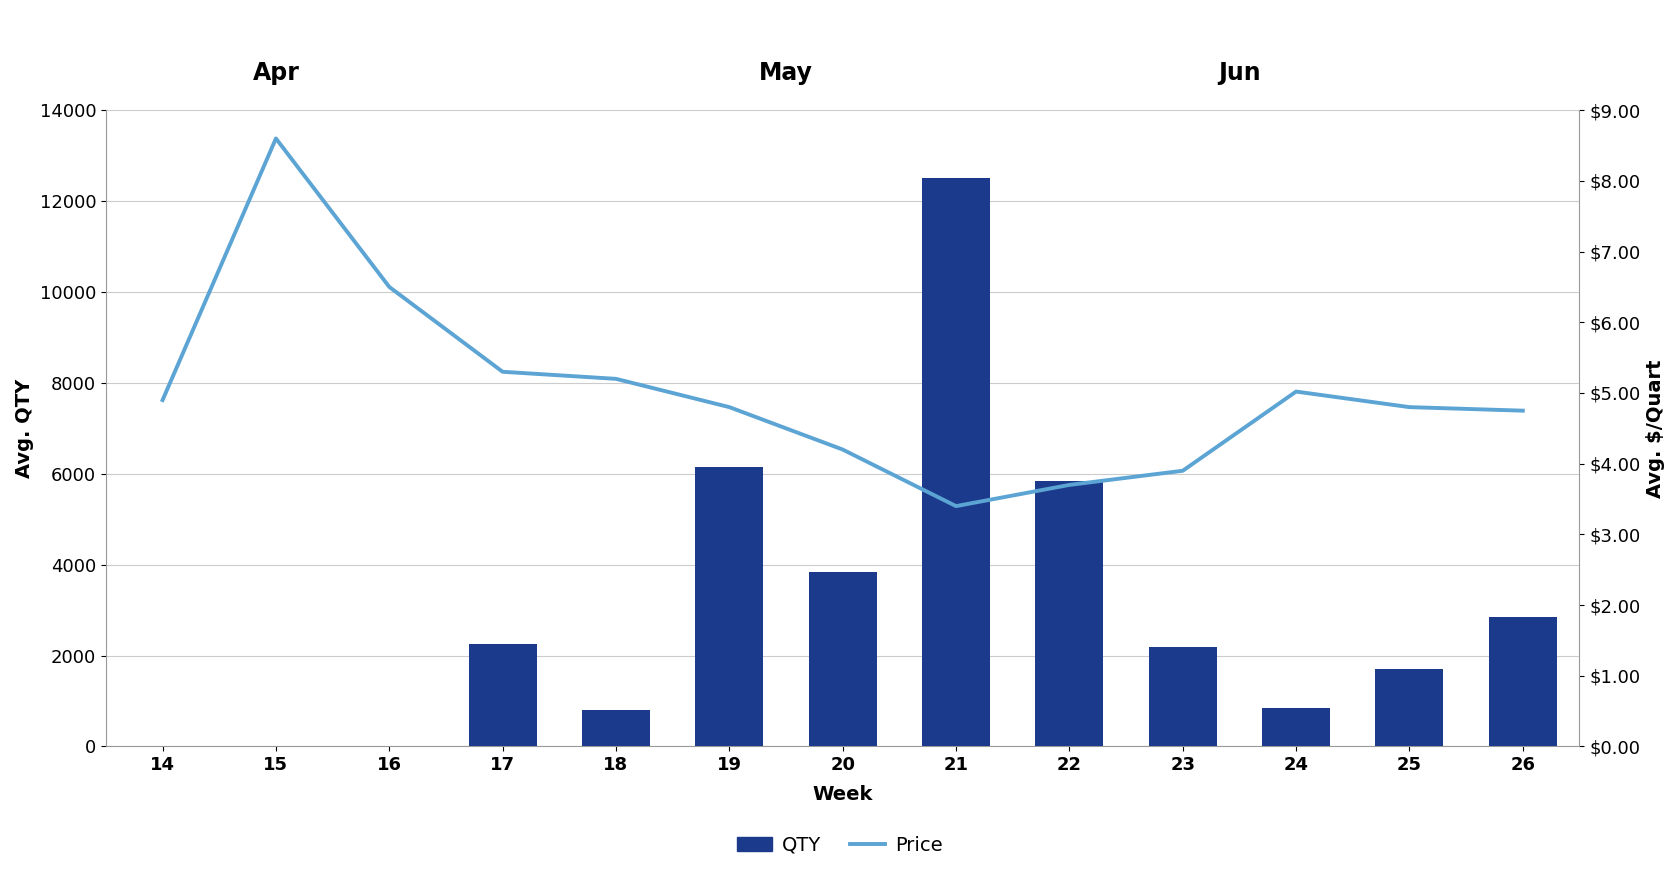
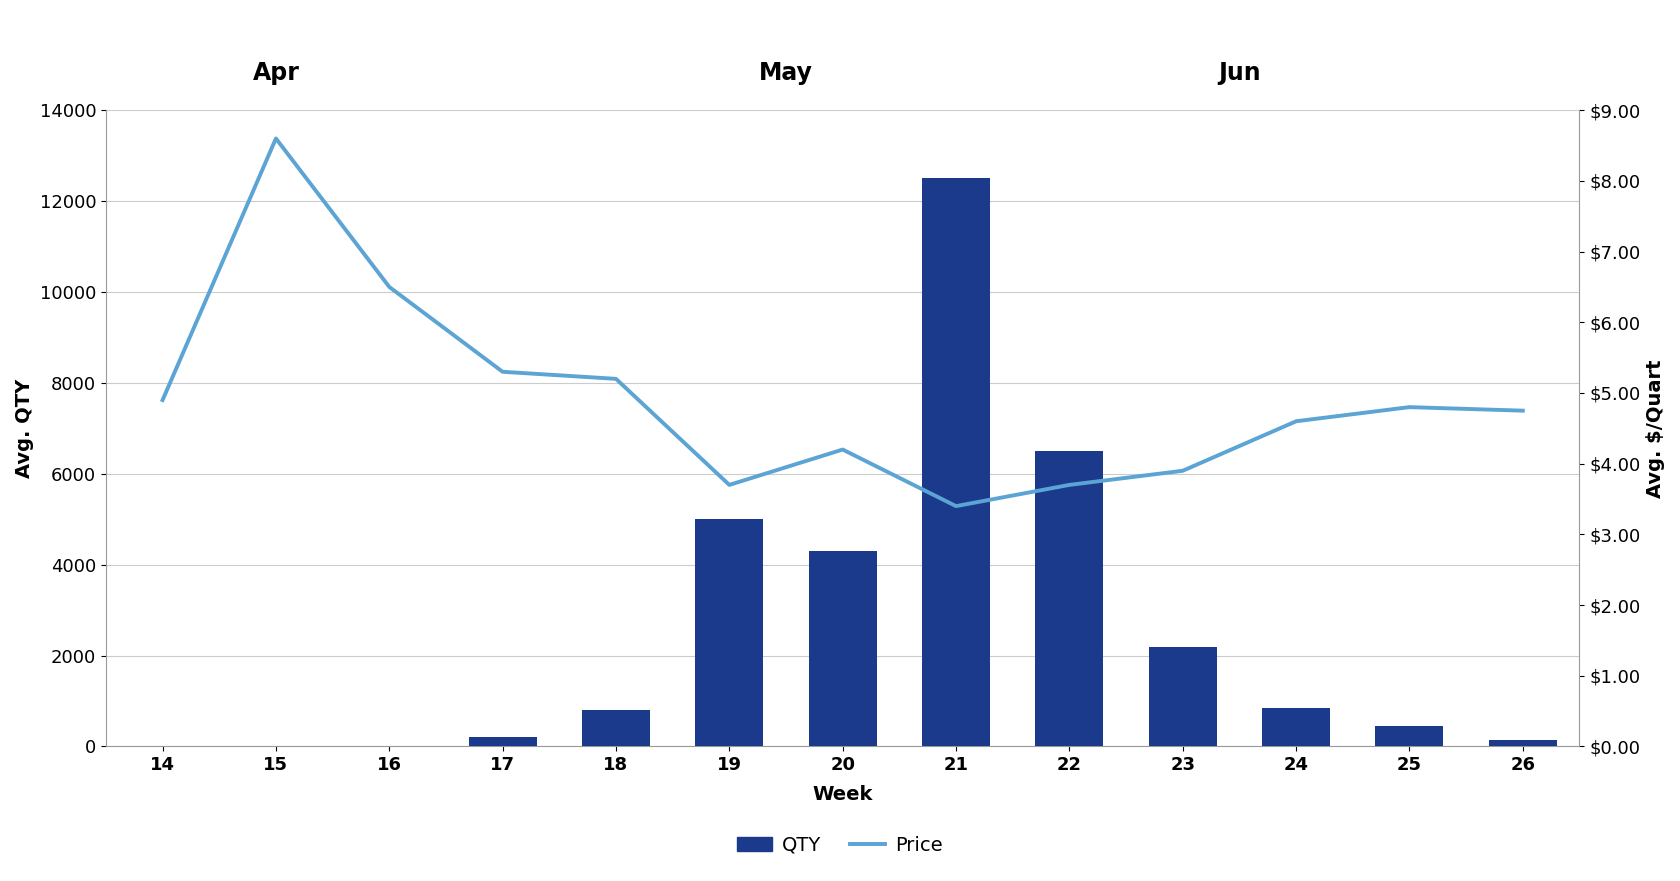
QTY/17: 2250 -> 200
QTY/19: 6150 -> 5000
Price/19: $4.80 -> $3.70
QTY/20: 3850 -> 4300
QTY/22: 5850 -> 6500
Price/24: $5.02 -> $4.60
QTY/25: 1700 -> 450
QTY/26: 2850 -> 150
